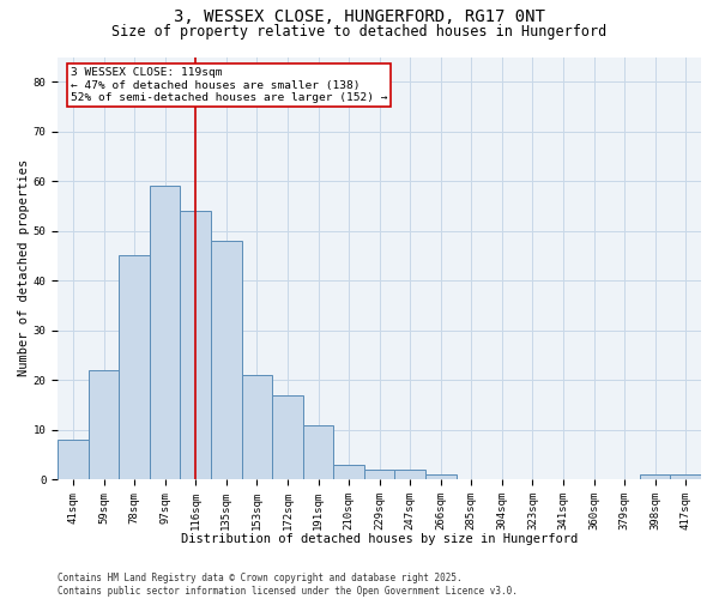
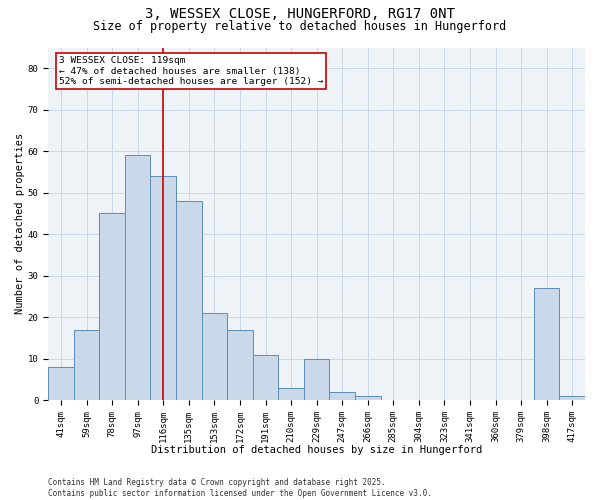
59sqm: 22 -> 17
229sqm: 2 -> 10
398sqm: 1 -> 27
